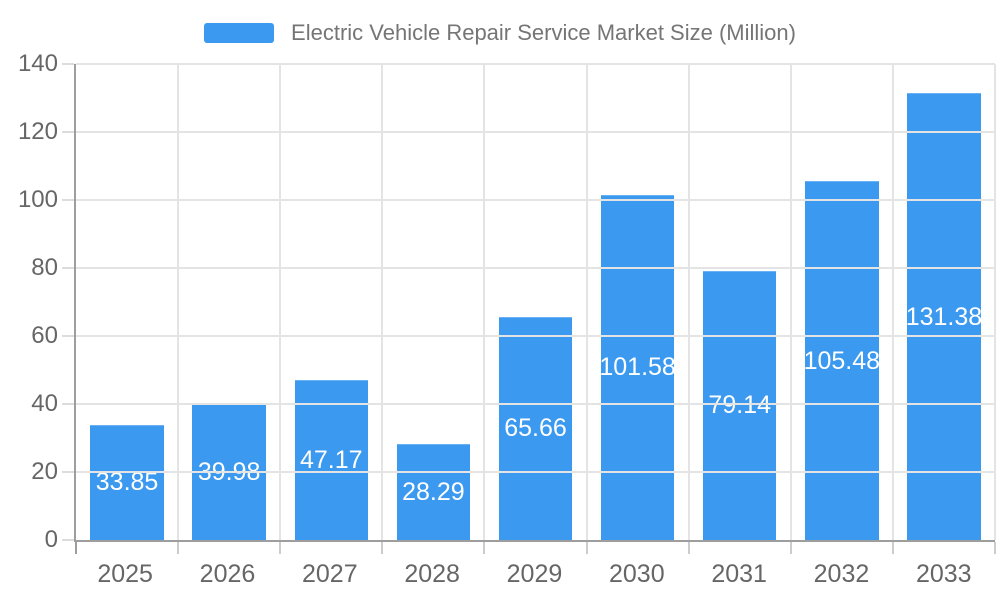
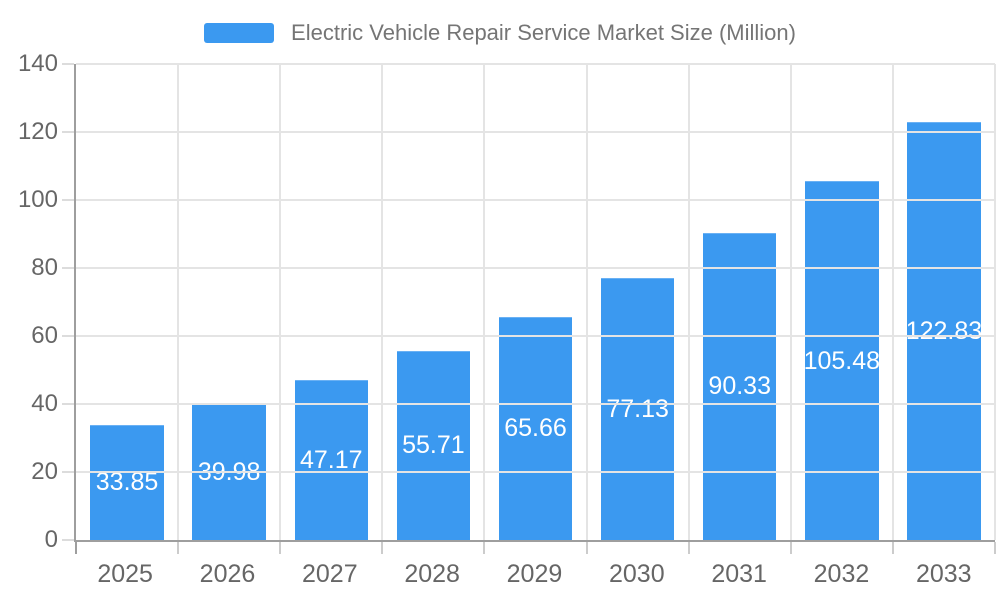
2028: 28.29 -> 55.71
2030: 101.58 -> 77.13
2031: 79.14 -> 90.33
2033: 131.38 -> 122.83
